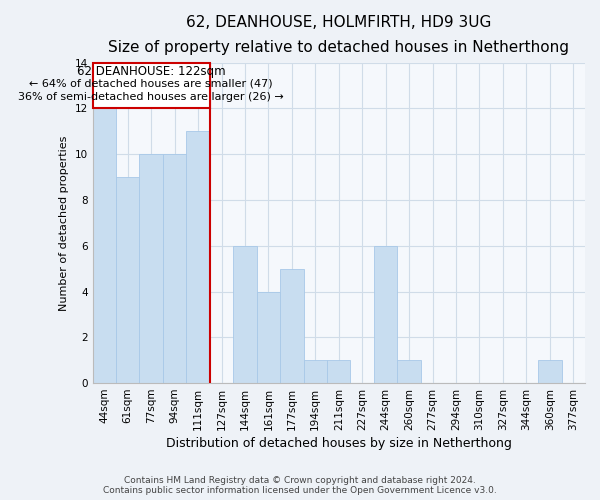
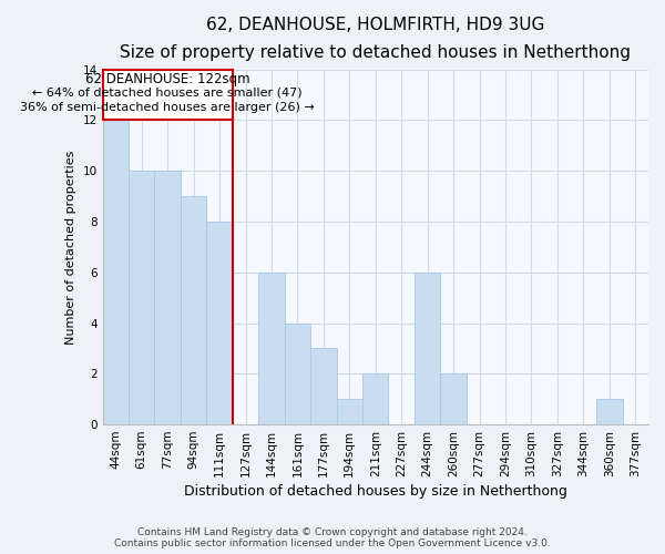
61sqm: 9 -> 10
94sqm: 10 -> 9
111sqm: 11 -> 8
177sqm: 5 -> 3
211sqm: 1 -> 2
260sqm: 1 -> 2
